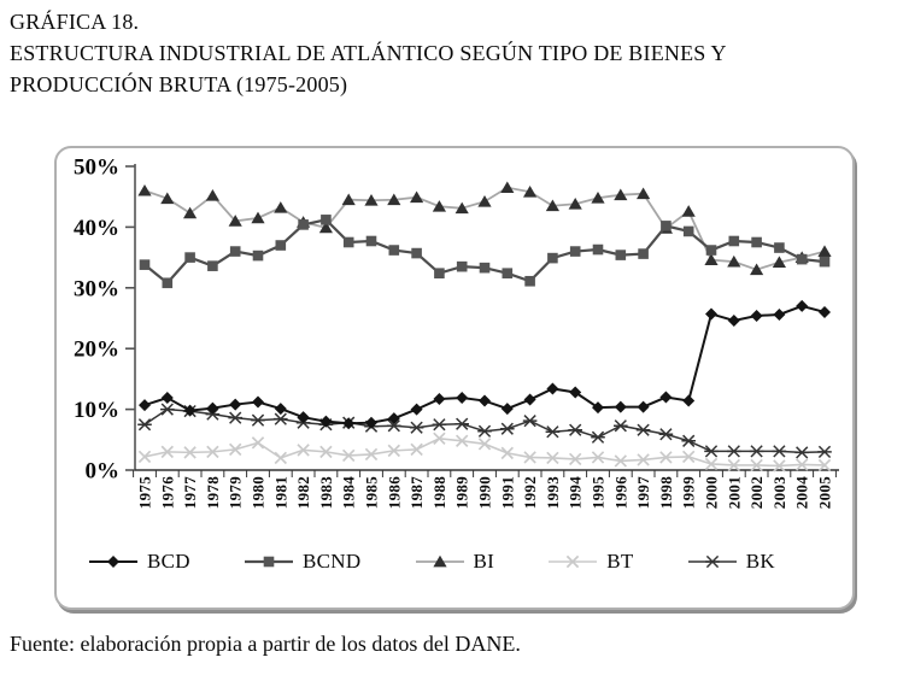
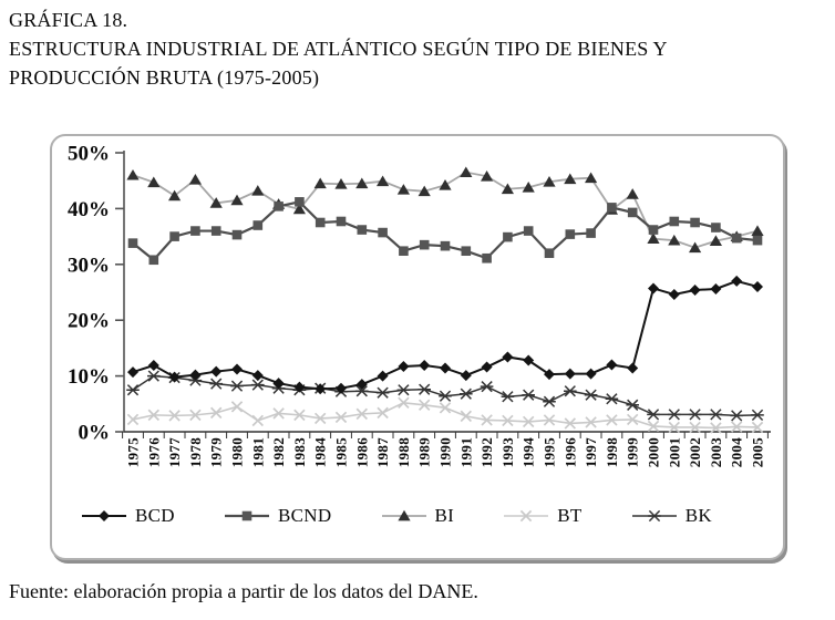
BCND/1978: 34% -> 36%
BCND/1995: 36% -> 32%
